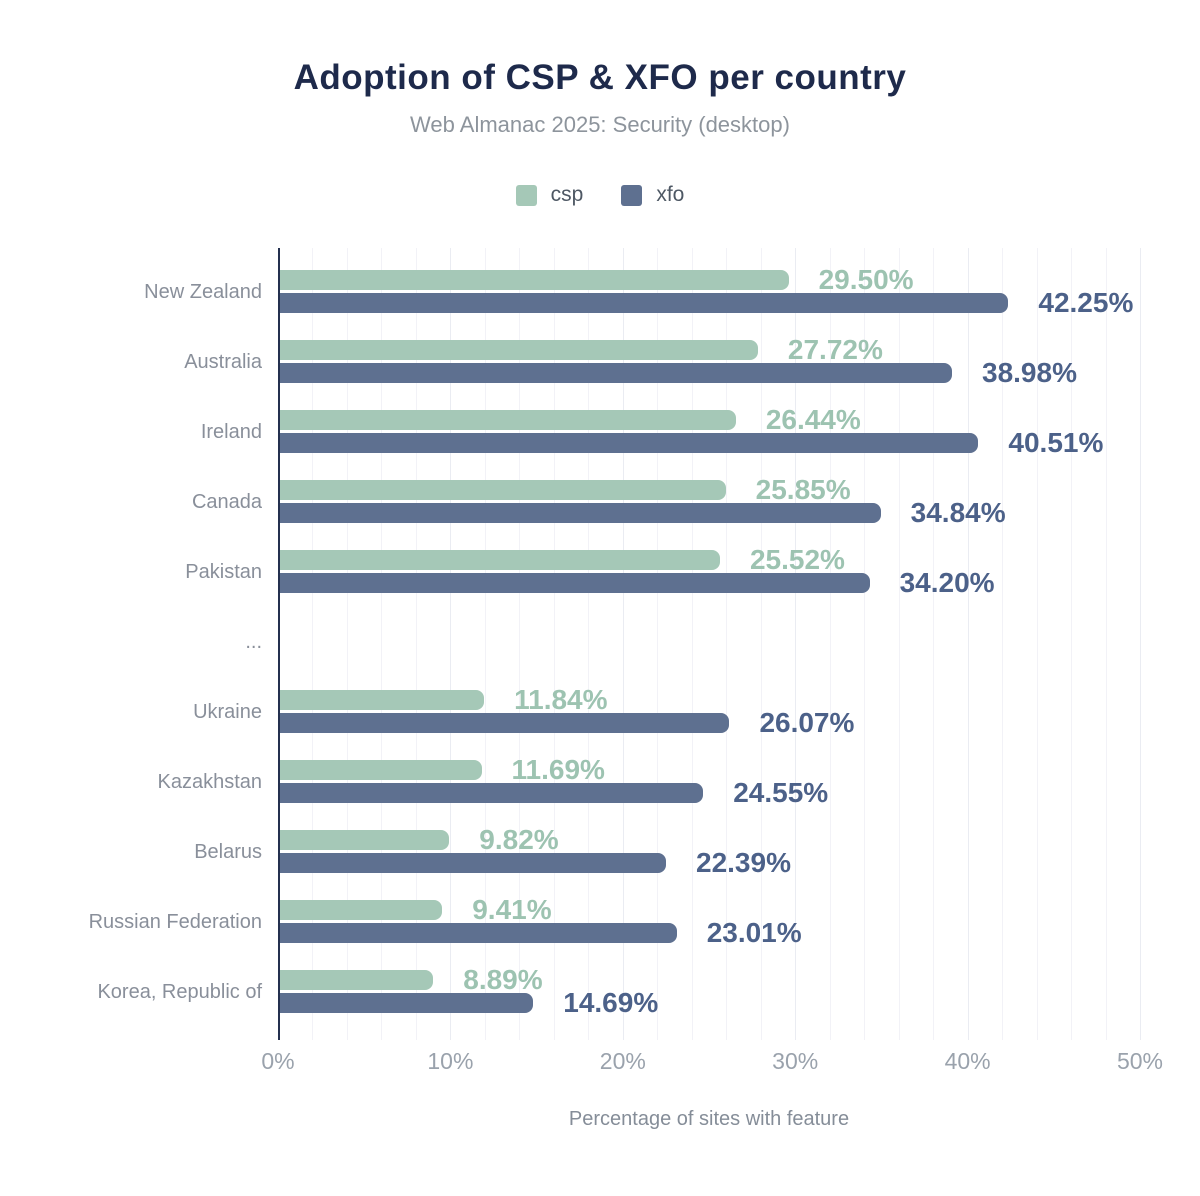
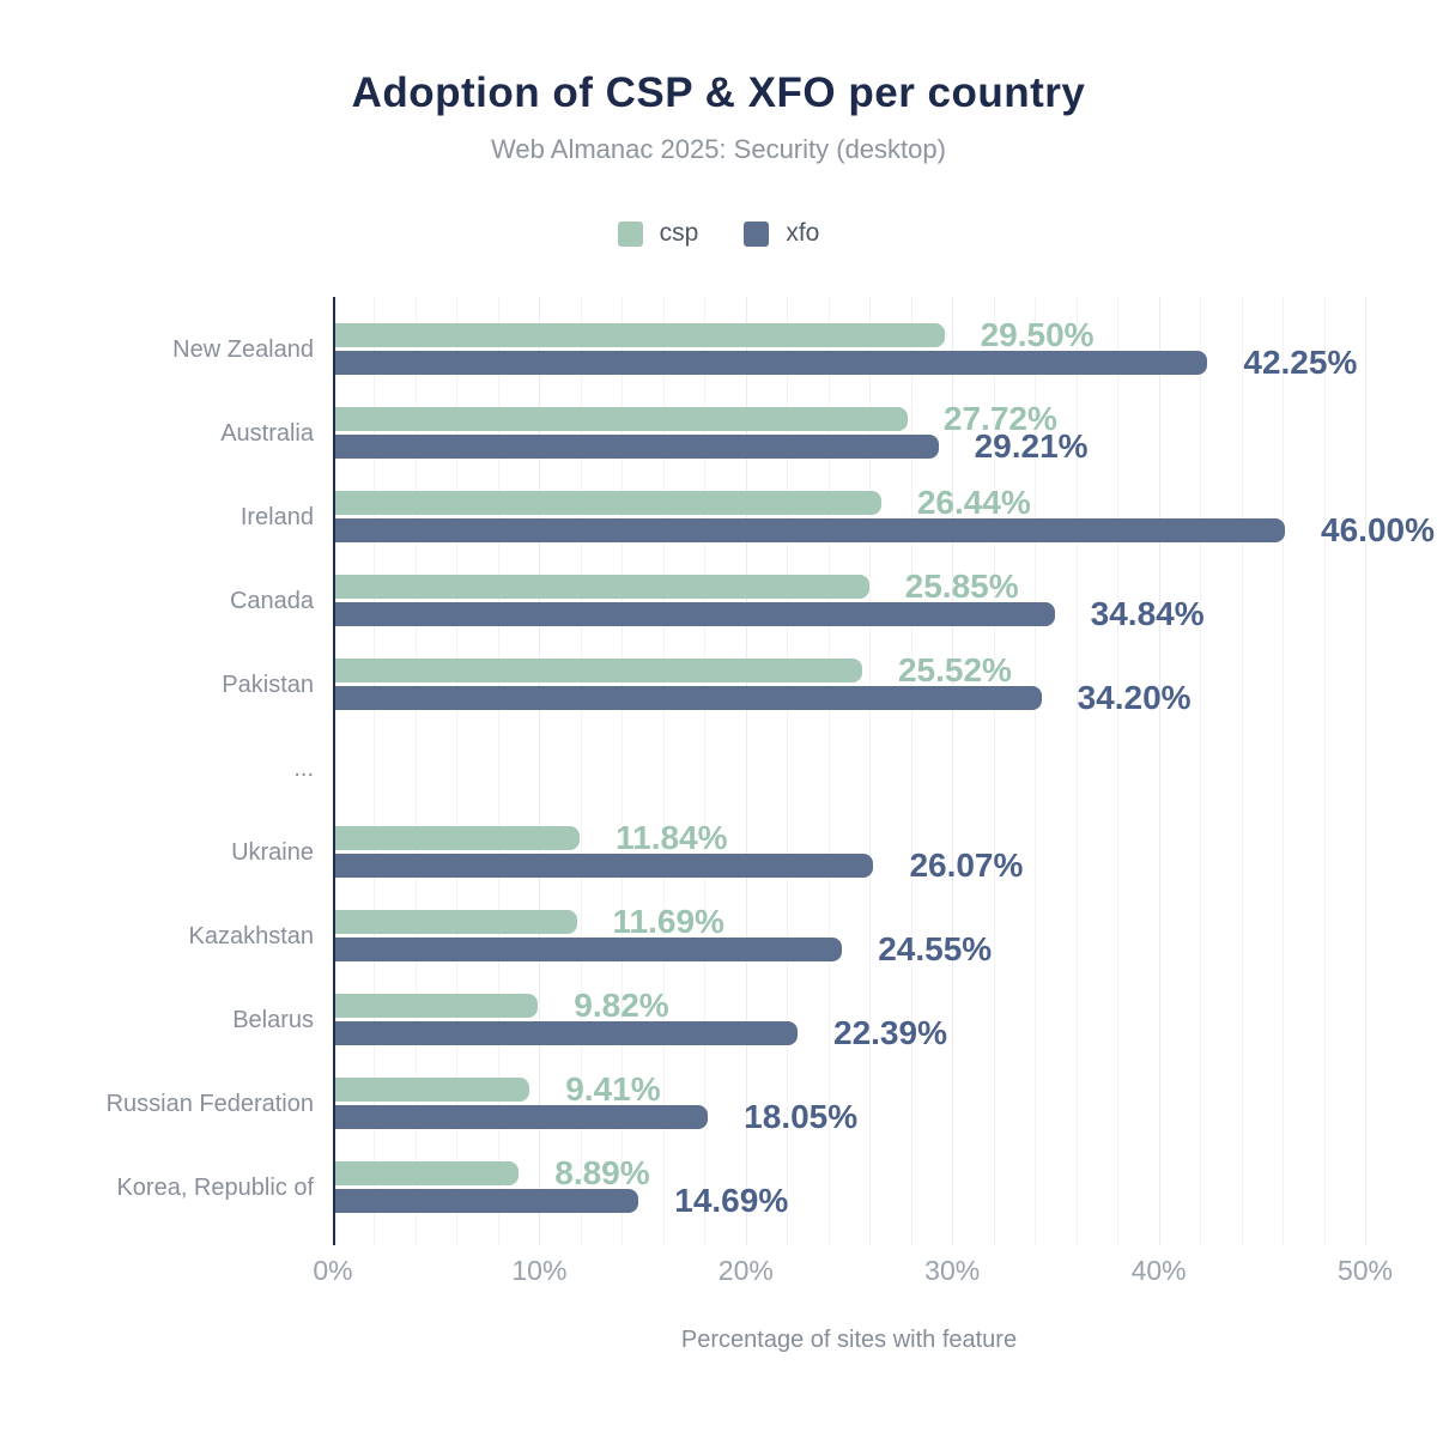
xfo/Australia: 38.98% -> 29.21%
xfo/Ireland: 40.51% -> 46.00%
xfo/Russian Federation: 23.01% -> 18.05%
